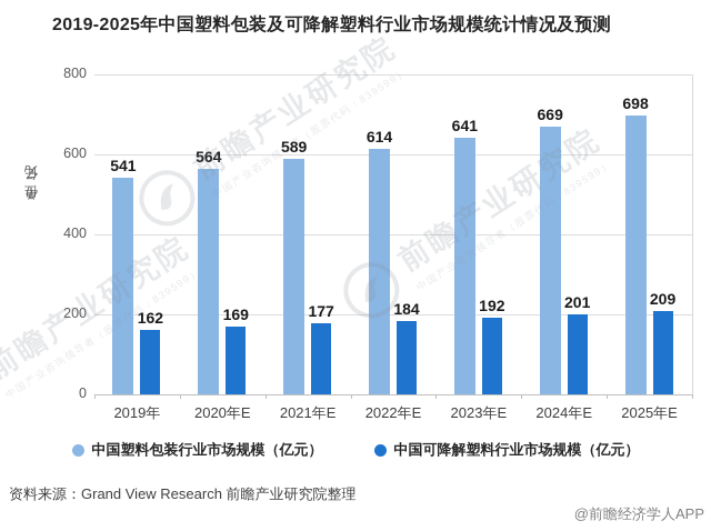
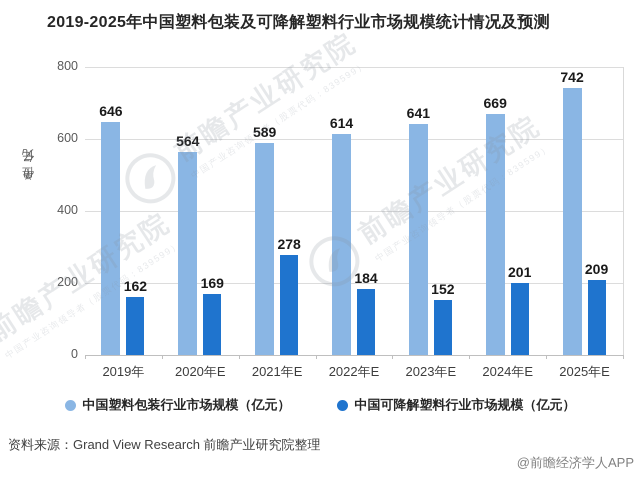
中国塑料包装行业市场规模（亿元）/2019年: 541 -> 646
中国可降解塑料行业市场规模（亿元）/2021年E: 177 -> 278
中国可降解塑料行业市场规模（亿元）/2023年E: 192 -> 152
中国塑料包装行业市场规模（亿元）/2025年E: 698 -> 742
